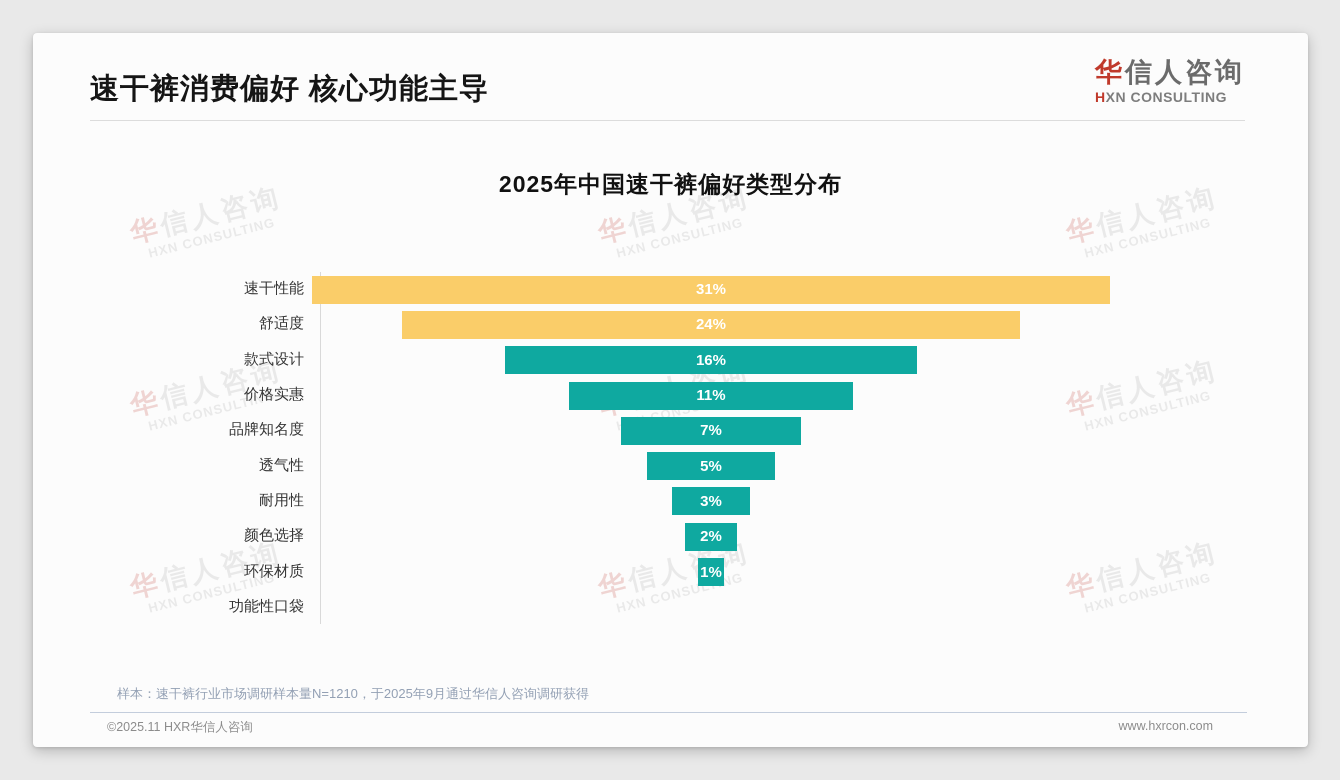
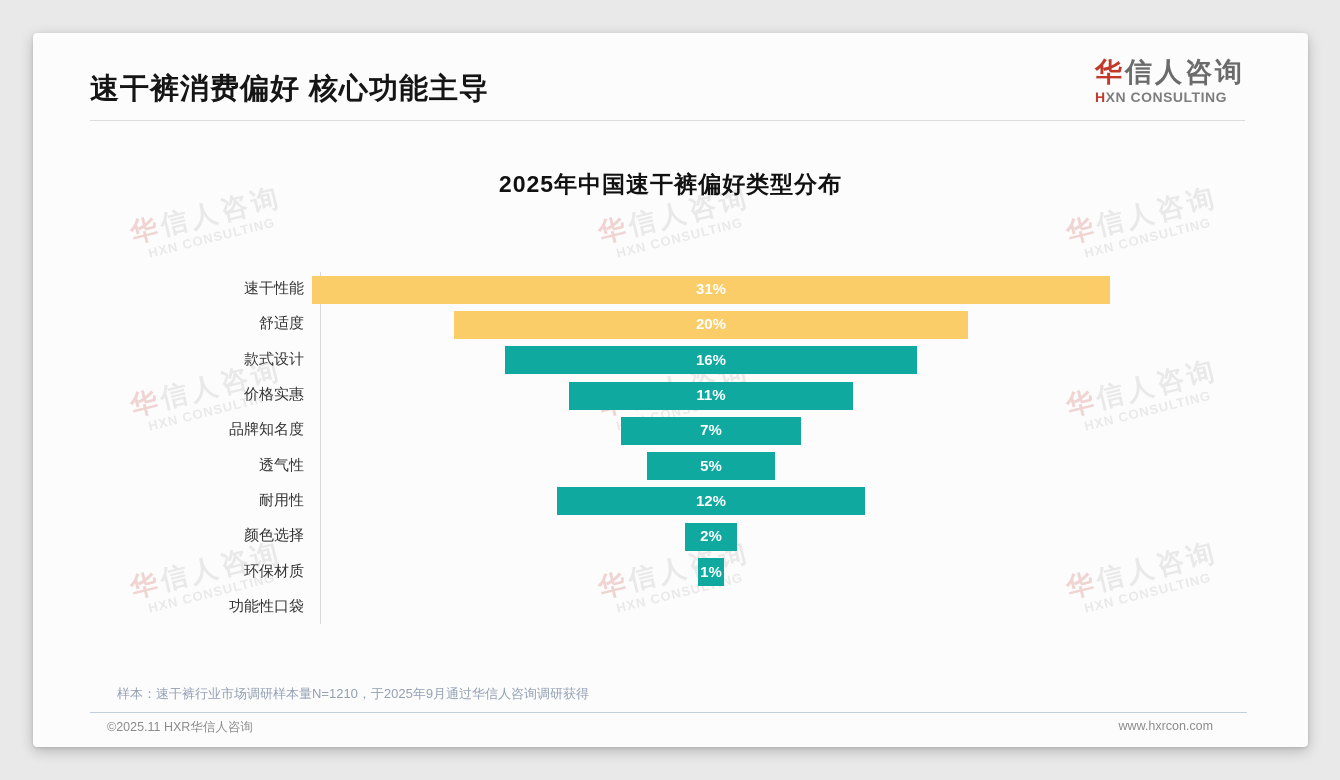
舒适度: 24% -> 20%
耐用性: 3% -> 12%
